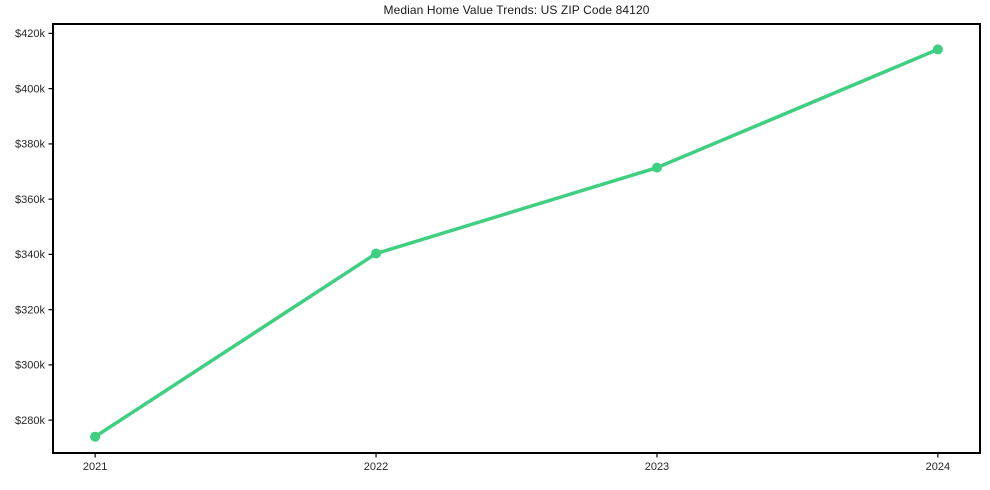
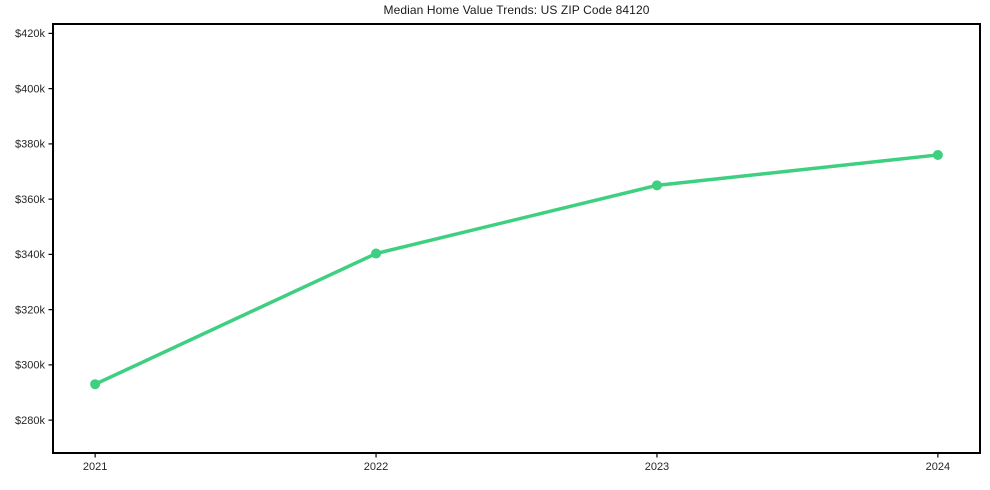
2021: $274k -> $293k
2023: $371k -> $365k
2024: $414k -> $376k
